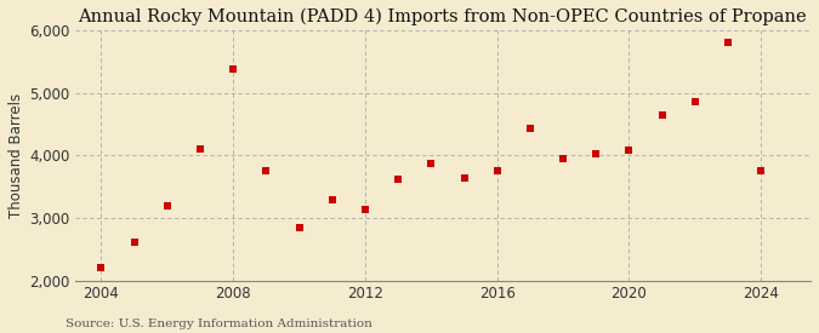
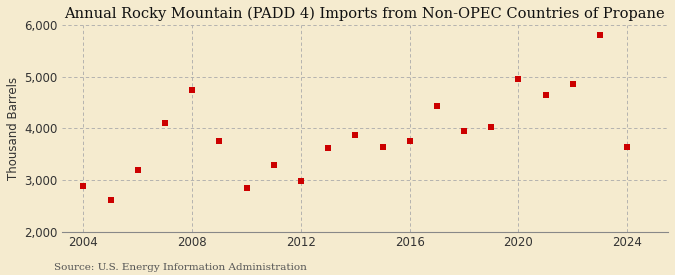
2004: 2,200 -> 2,880
2008: 5,380 -> 4,740
2012: 3,130 -> 2,980
2020: 4,080 -> 4,960
2024: 3,760 -> 3,640
